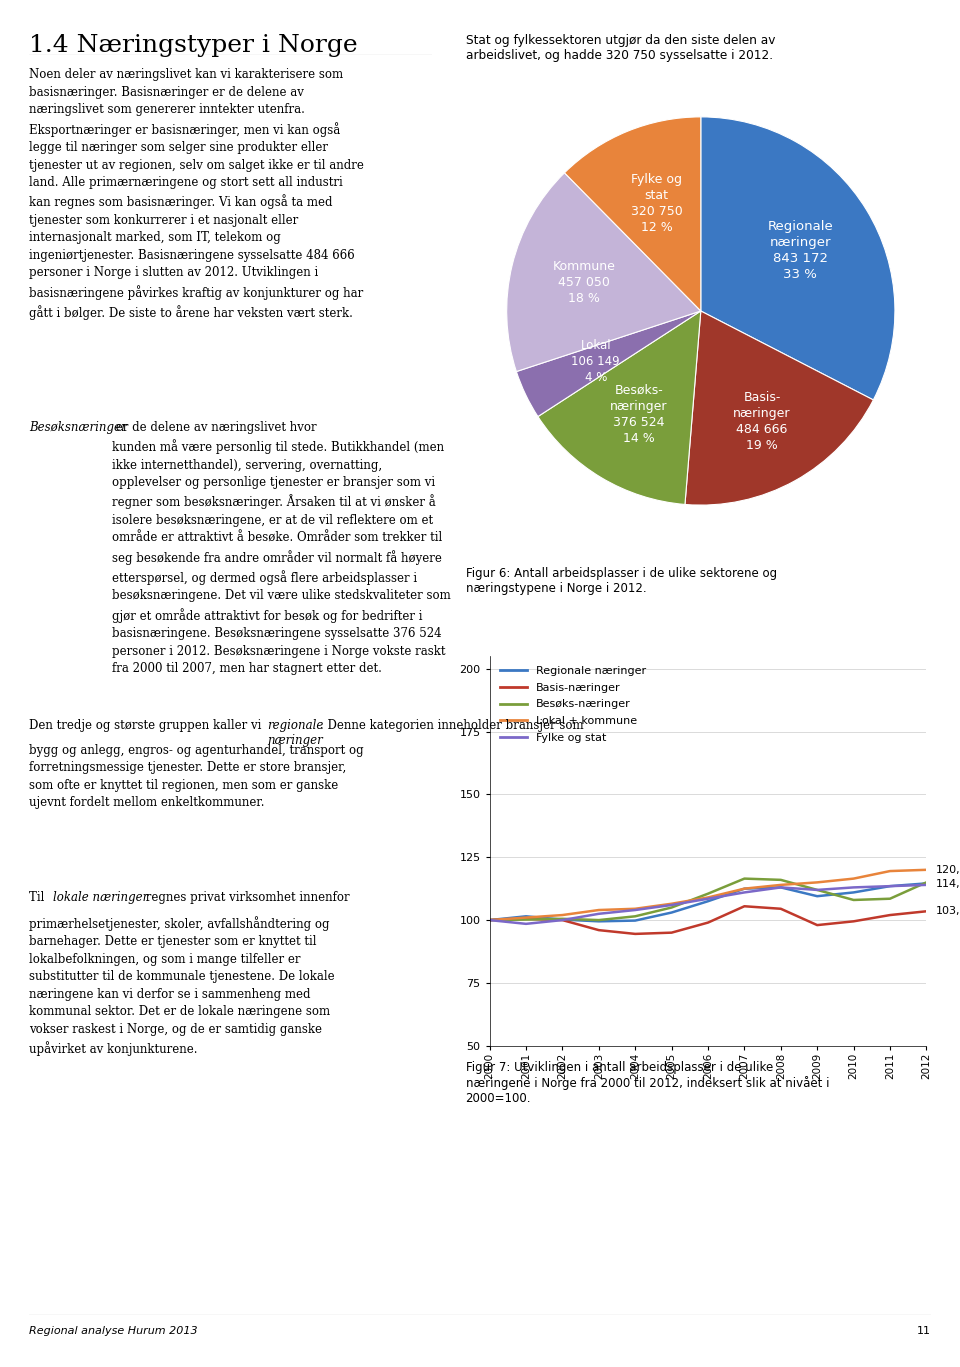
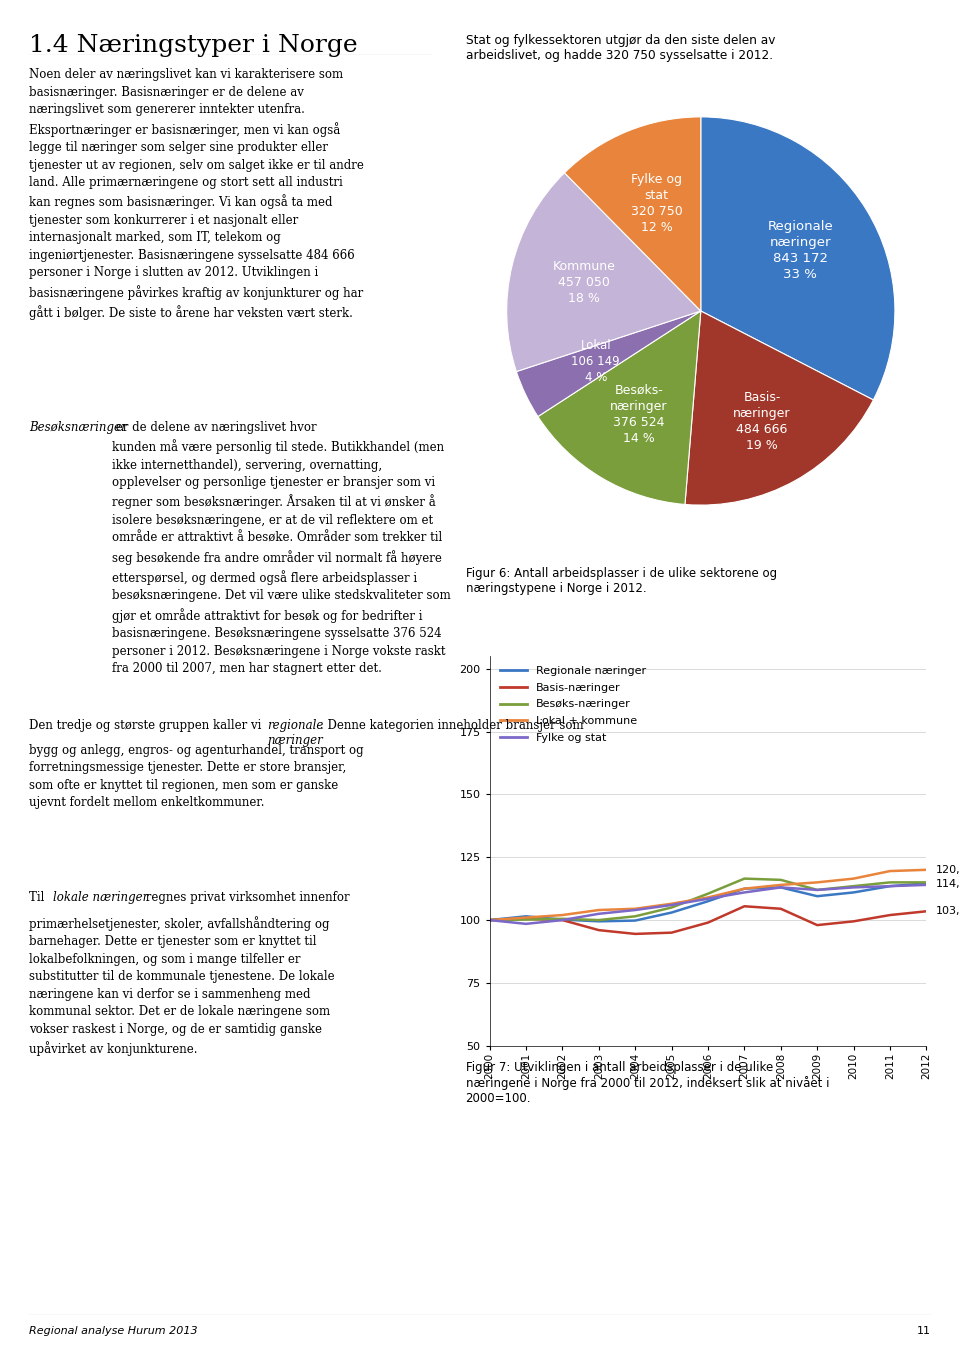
Besøks-næringer/2010: 108.0 -> 113.5
Besøks-næringer/2011: 108.5 -> 115.0
